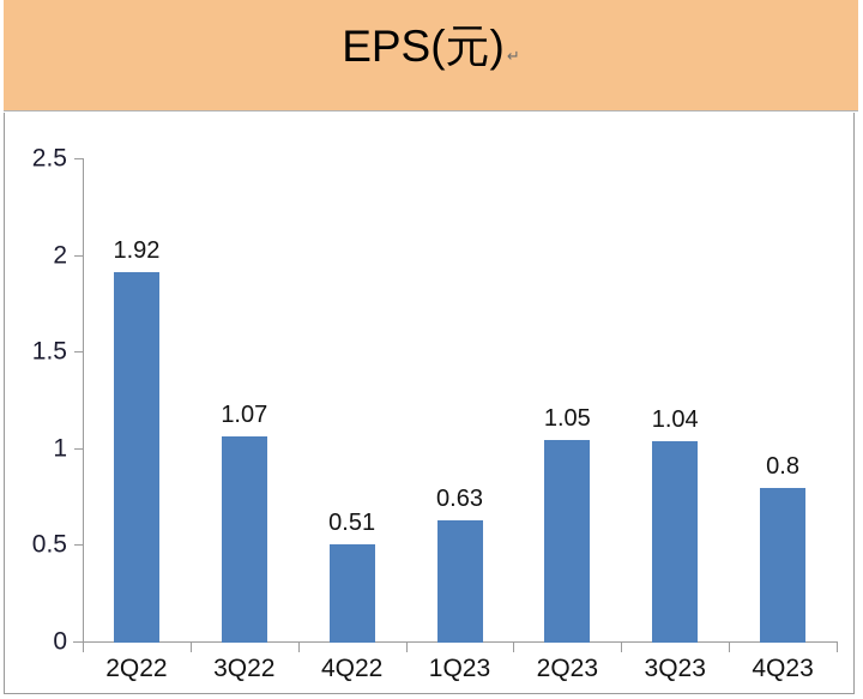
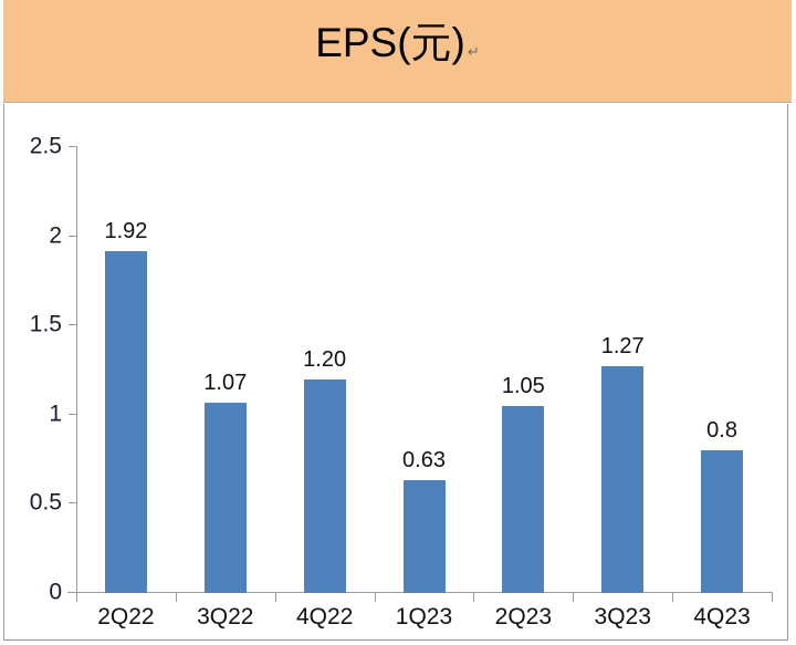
4Q22: 0.51 -> 1.20
3Q23: 1.04 -> 1.27
